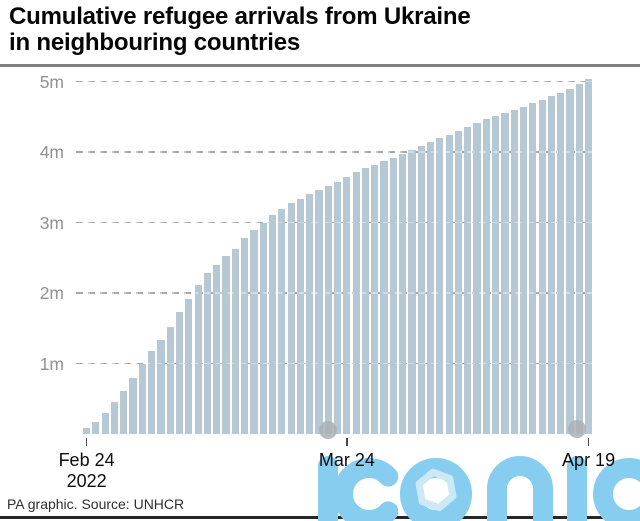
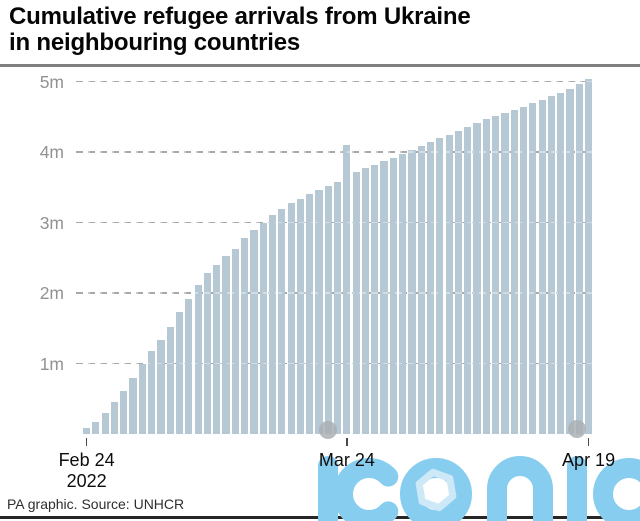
Mar 24: 3.6m -> 4.1m
